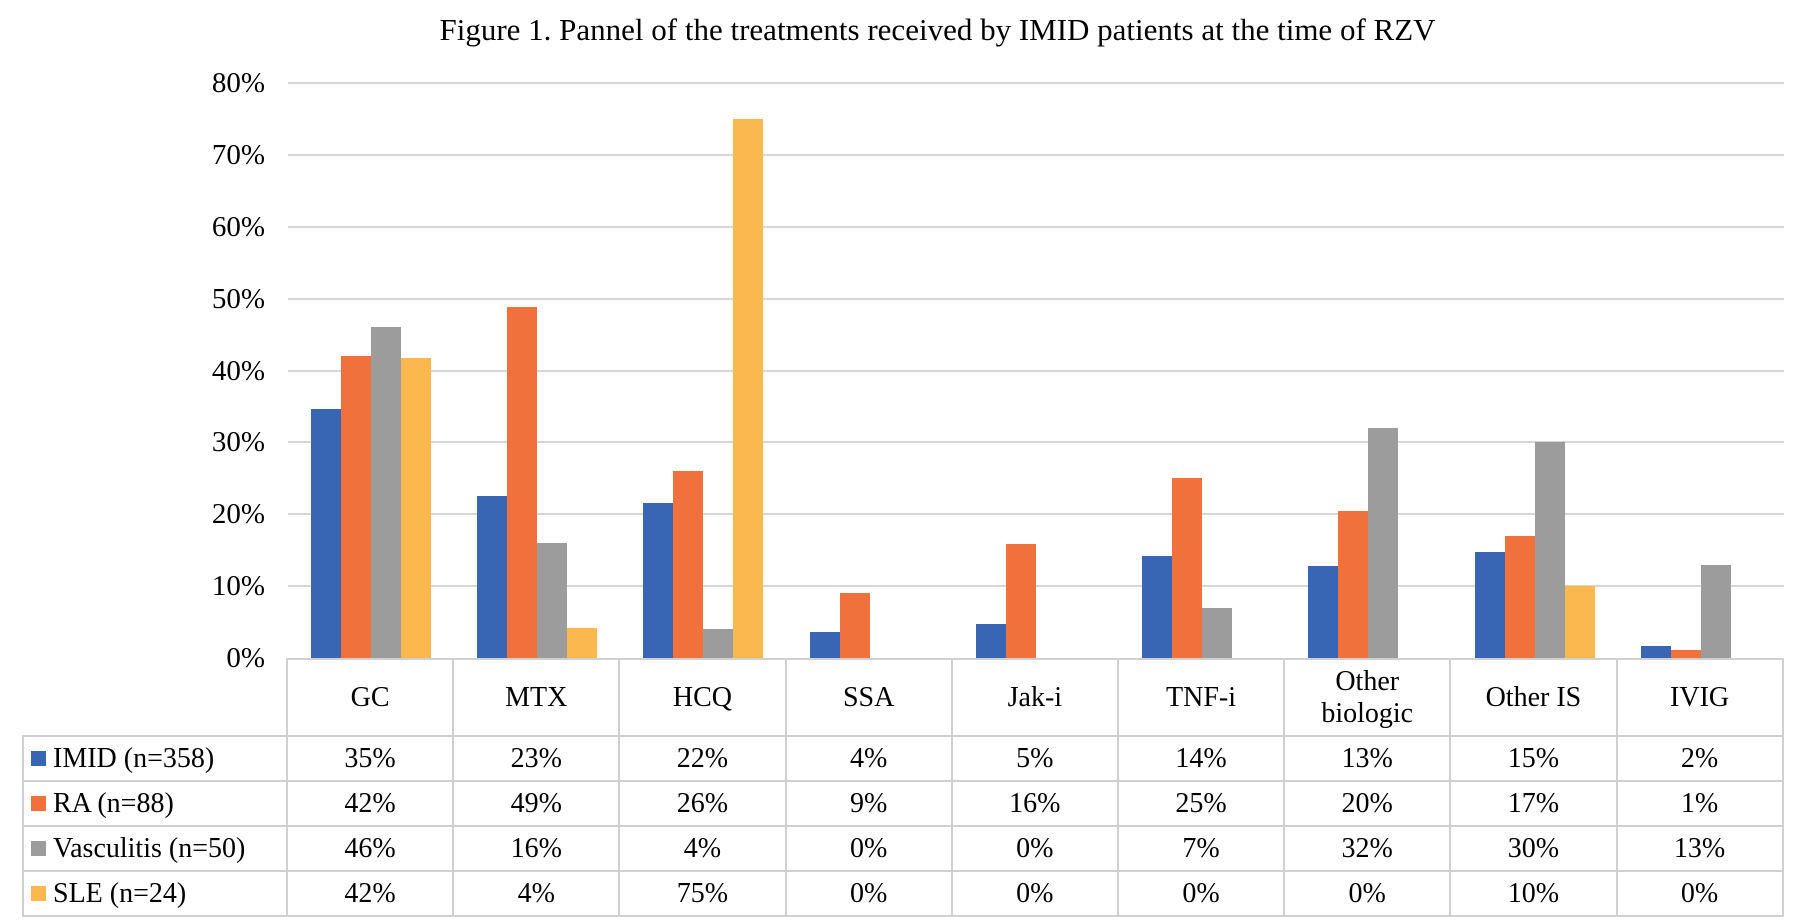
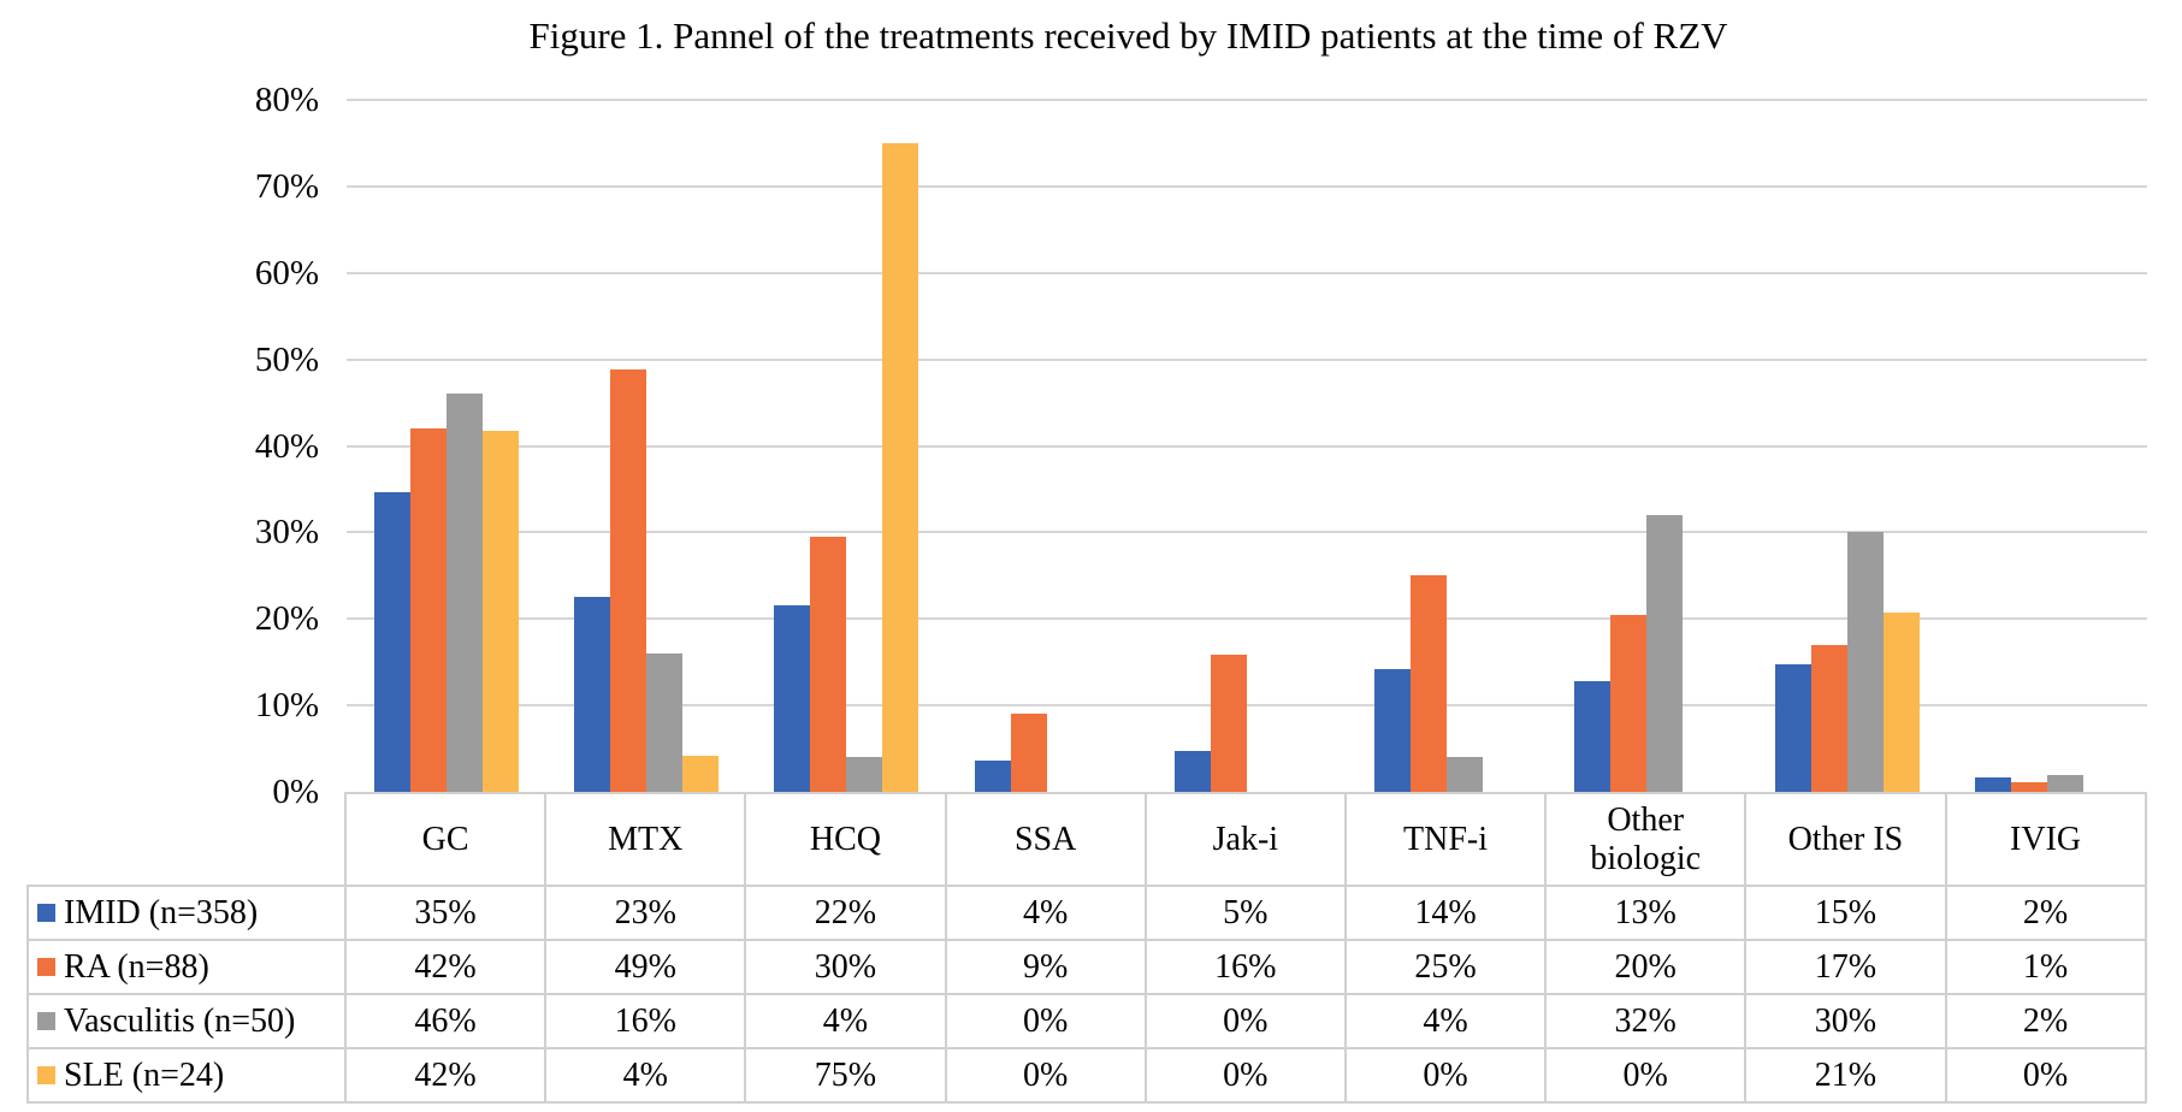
RA (n=88)/HCQ: 26% -> 30%
Vasculitis (n=50)/TNF-i: 7% -> 4%
SLE (n=24)/Other IS: 10% -> 21%
Vasculitis (n=50)/IVIG: 13% -> 2%
